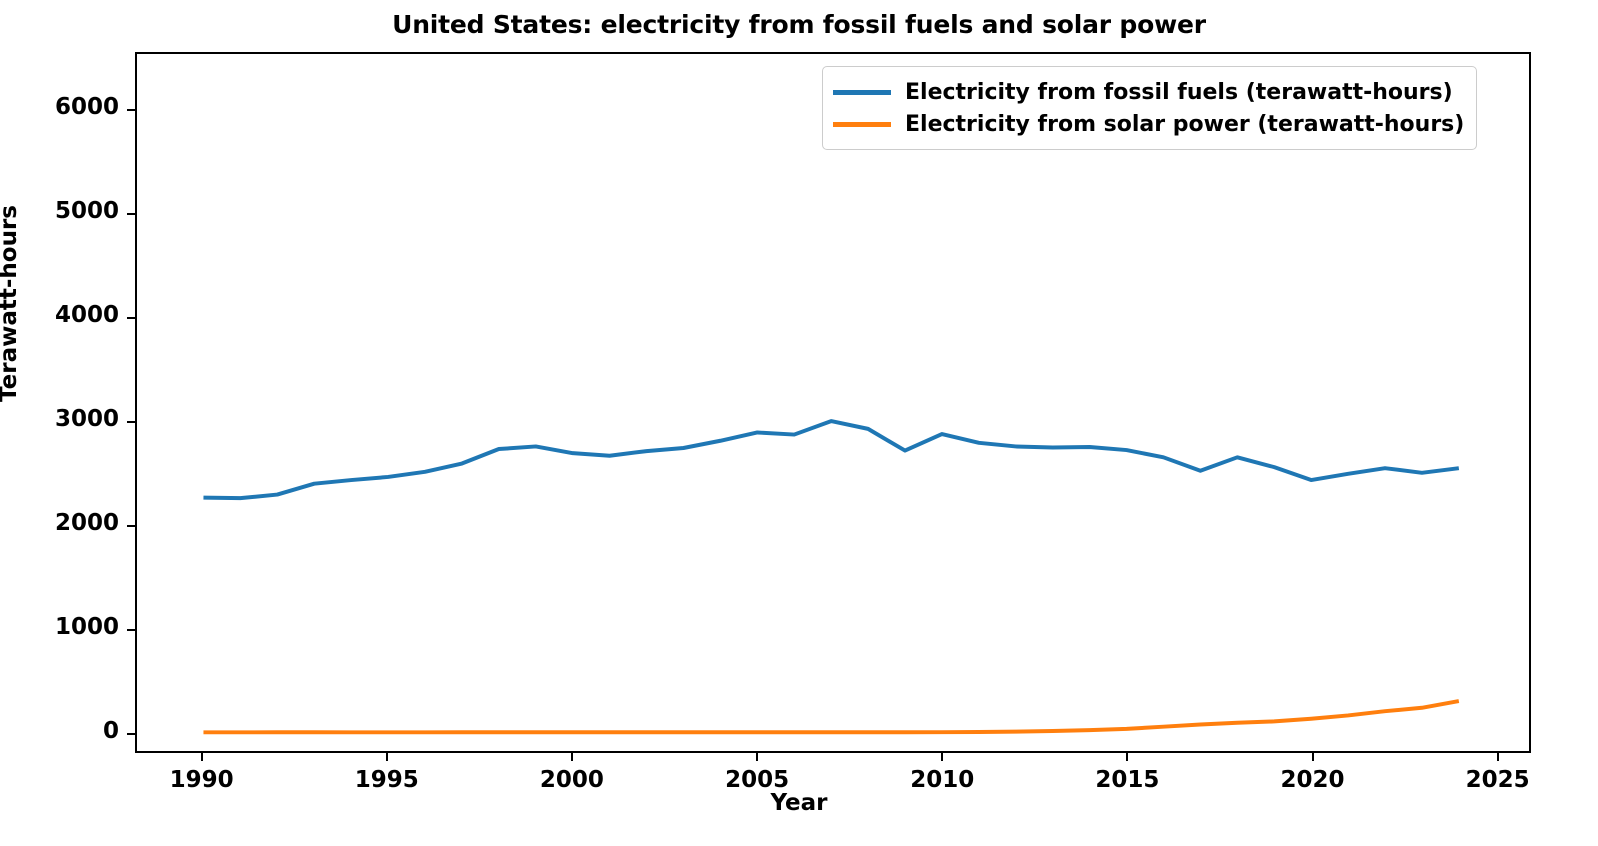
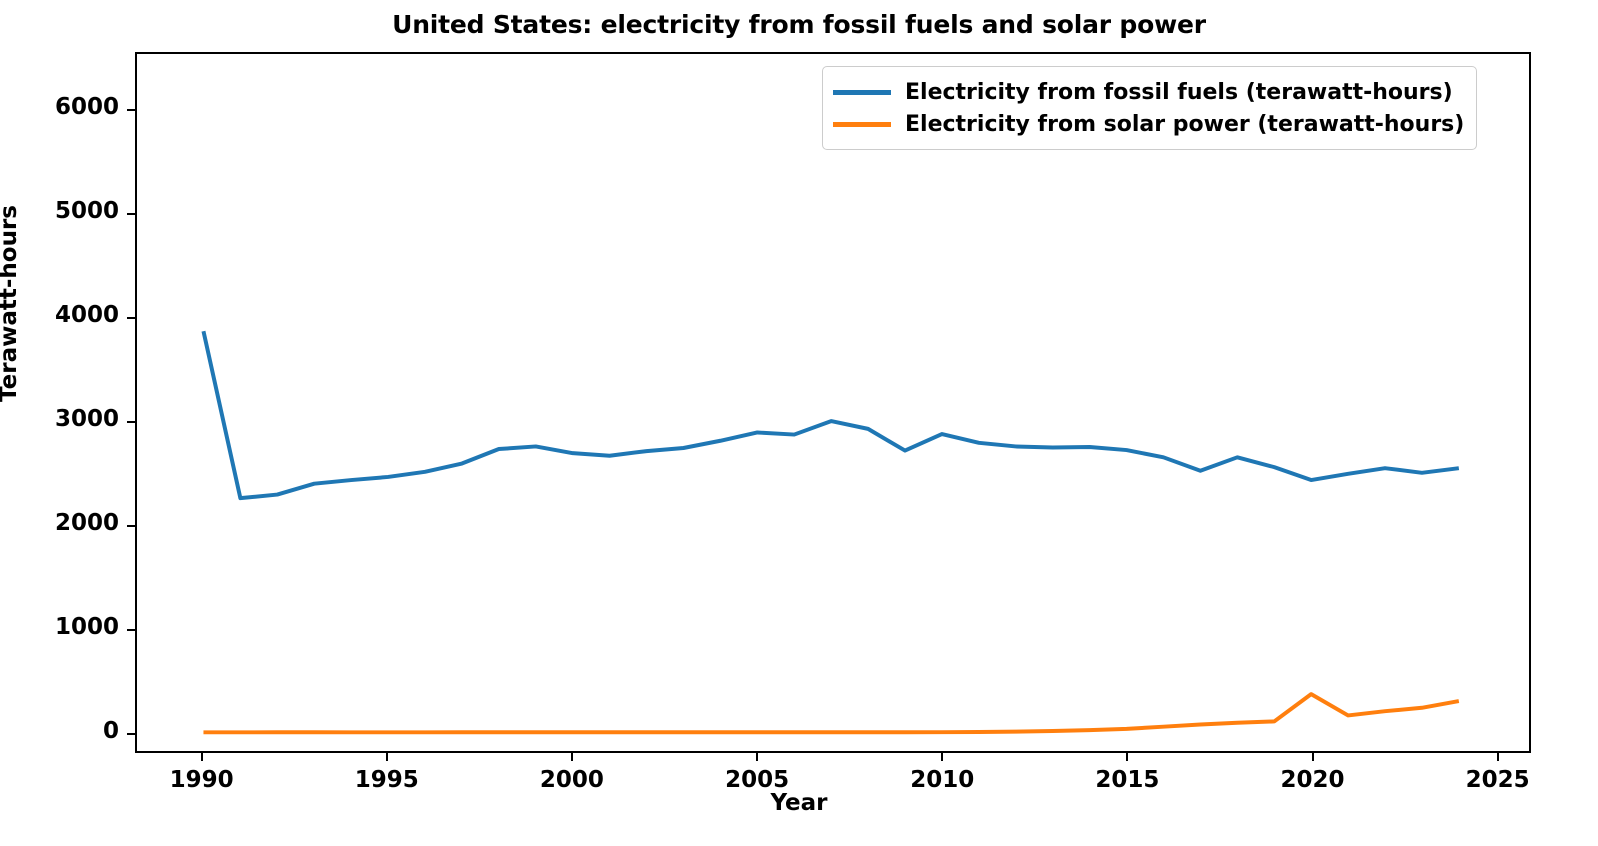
Electricity from fossil fuels (terawatt-hours)/1990: 2270 -> 3880
Electricity from solar power (terawatt-hours)/2020: 130 -> 370
